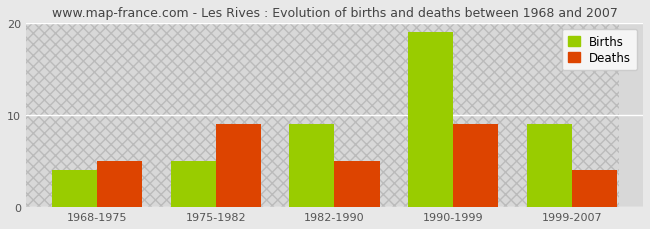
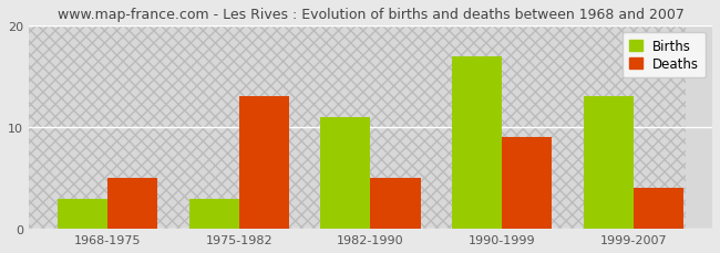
Births/1968-1975: 4 -> 3
Births/1975-1982: 5 -> 3
Deaths/1975-1982: 9 -> 13
Births/1982-1990: 9 -> 11
Births/1990-1999: 19 -> 17
Births/1999-2007: 9 -> 13
